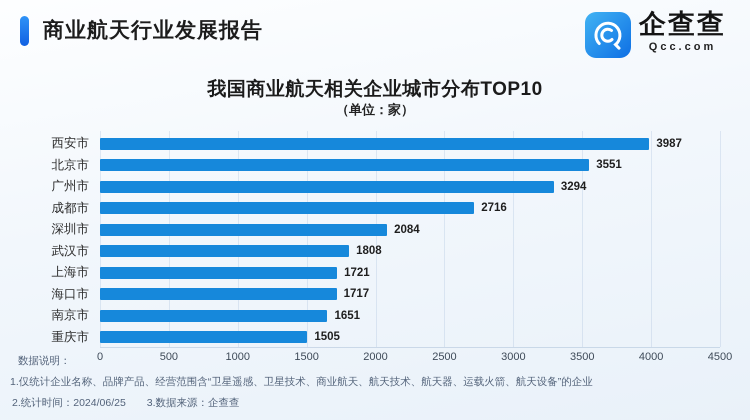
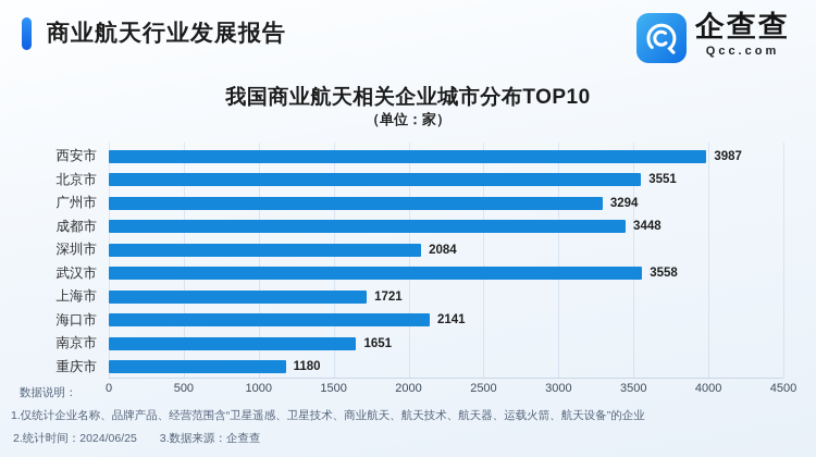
成都市: 2716 -> 3448
武汉市: 1808 -> 3558
海口市: 1717 -> 2141
重庆市: 1505 -> 1180
